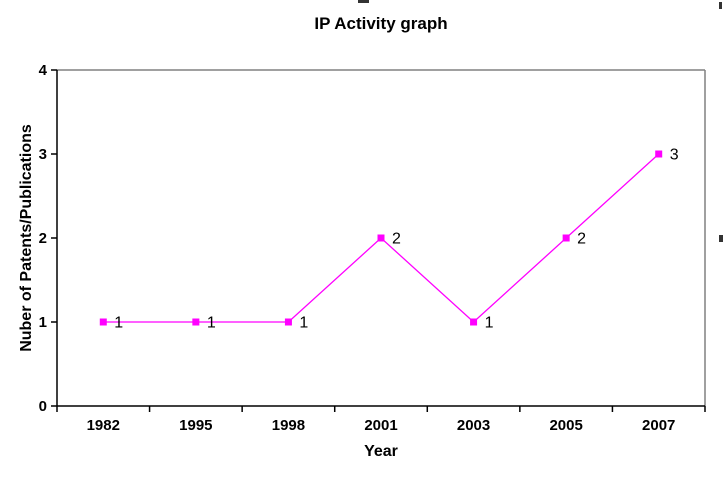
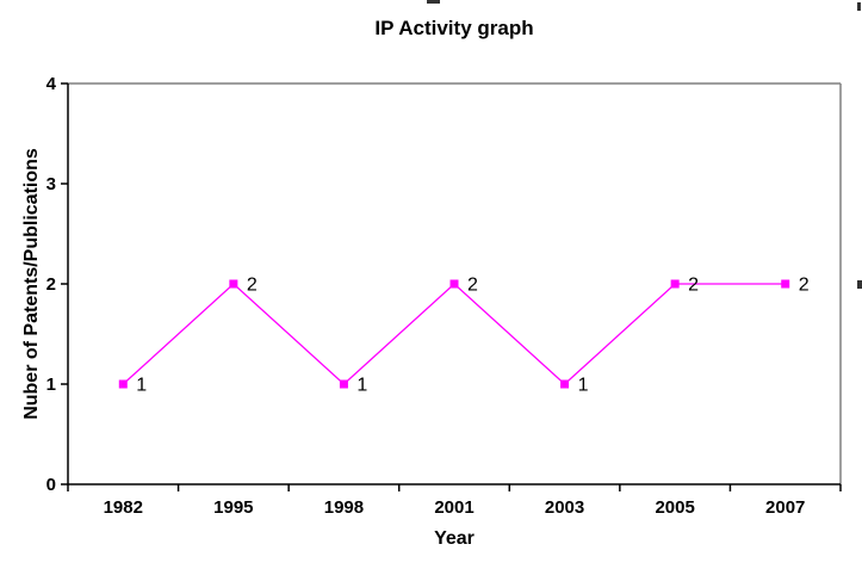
1995: 1 -> 2
2007: 3 -> 2
